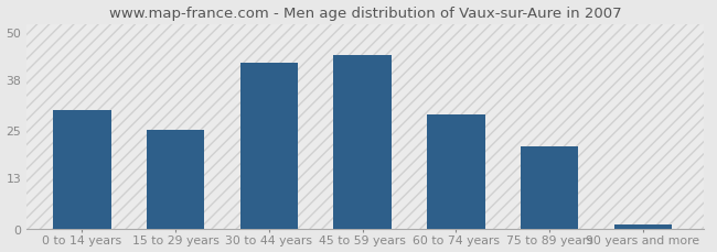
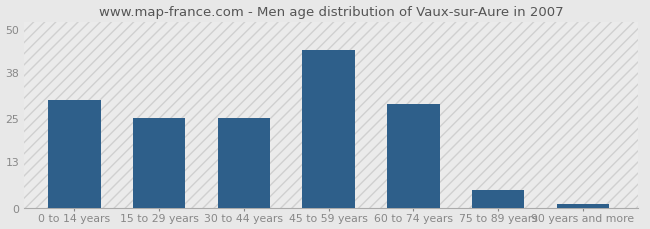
30 to 44 years: 42 -> 25
75 to 89 years: 21 -> 5
